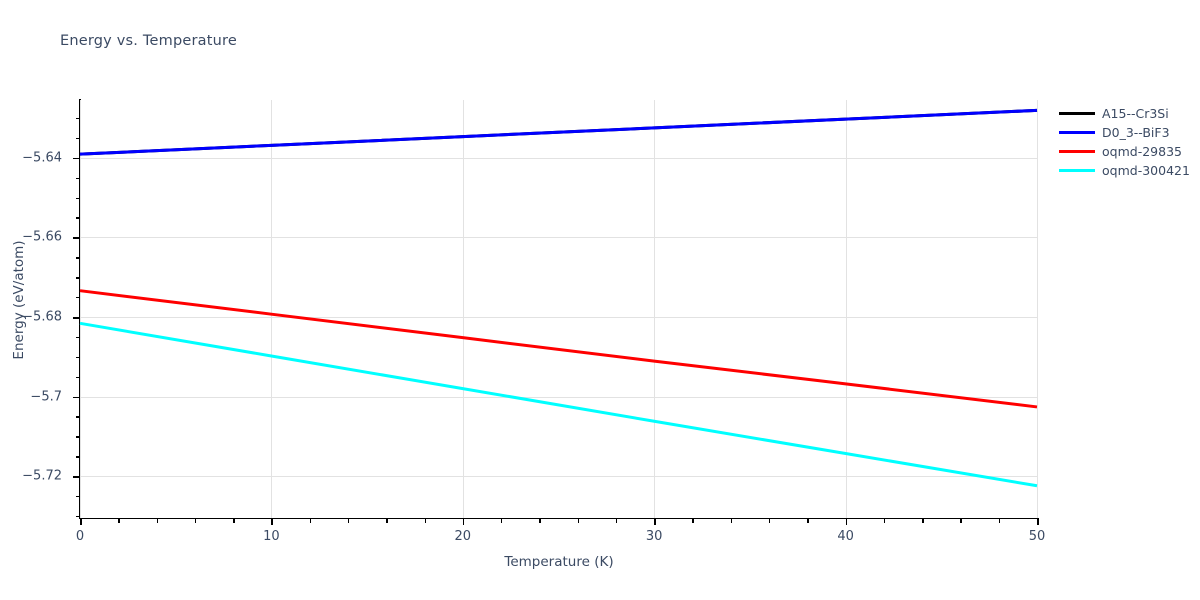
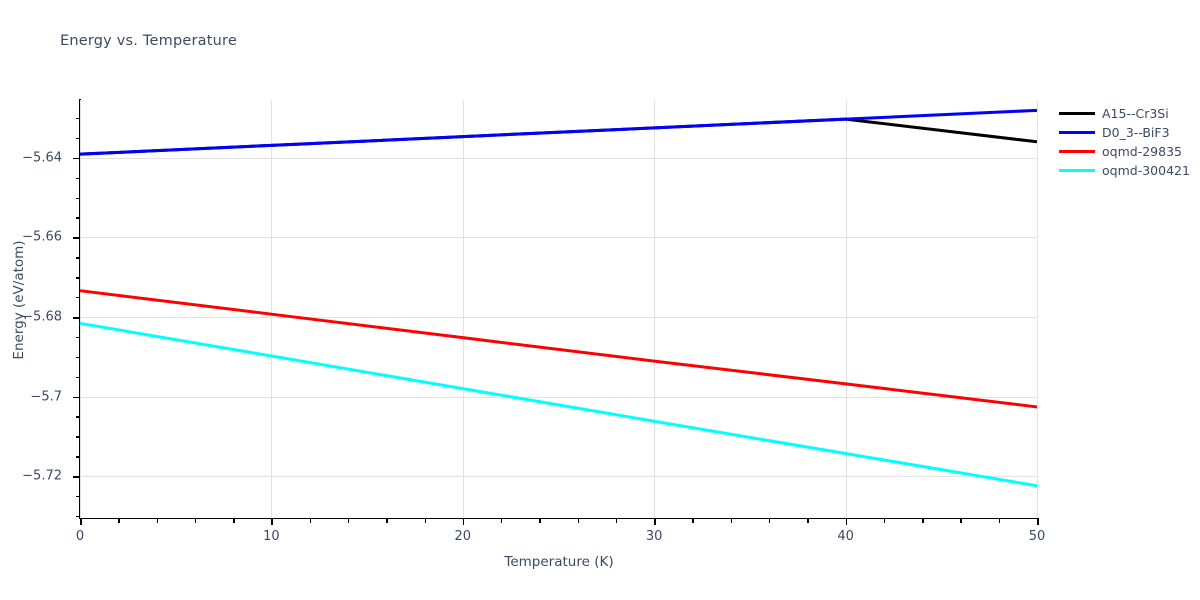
A15--Cr3Si/50: -5.628 -> -5.636
